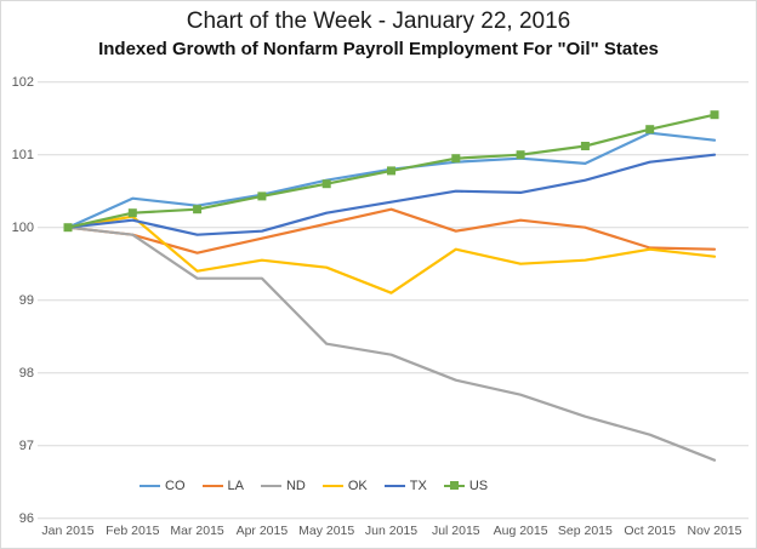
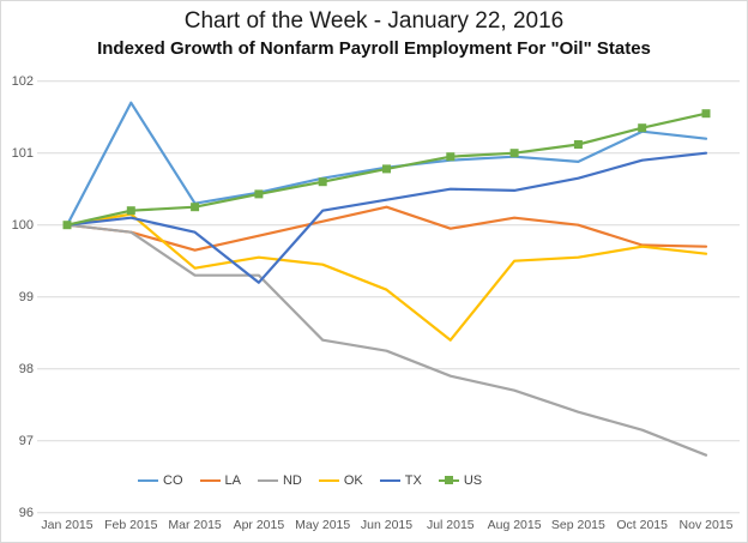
CO/Feb 2015: 100.4 -> 101.7
TX/Apr 2015: 100.0 -> 99.2
OK/Jul 2015: 99.7 -> 98.4
